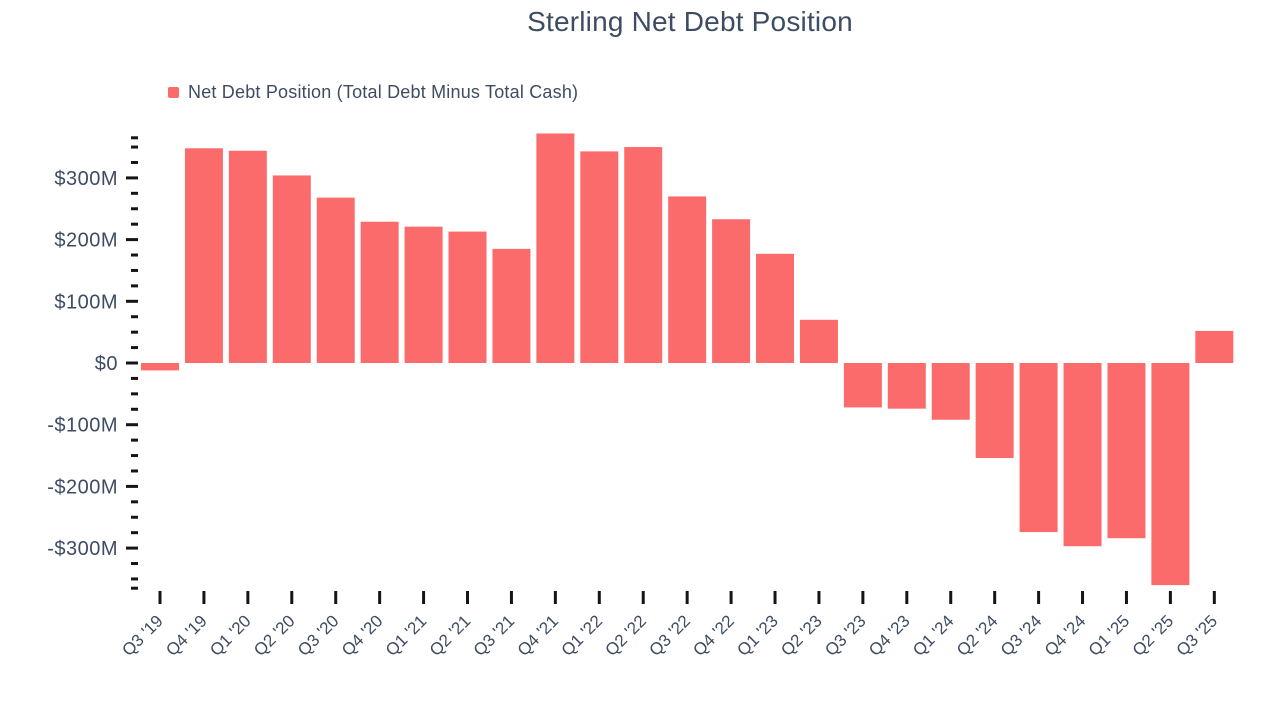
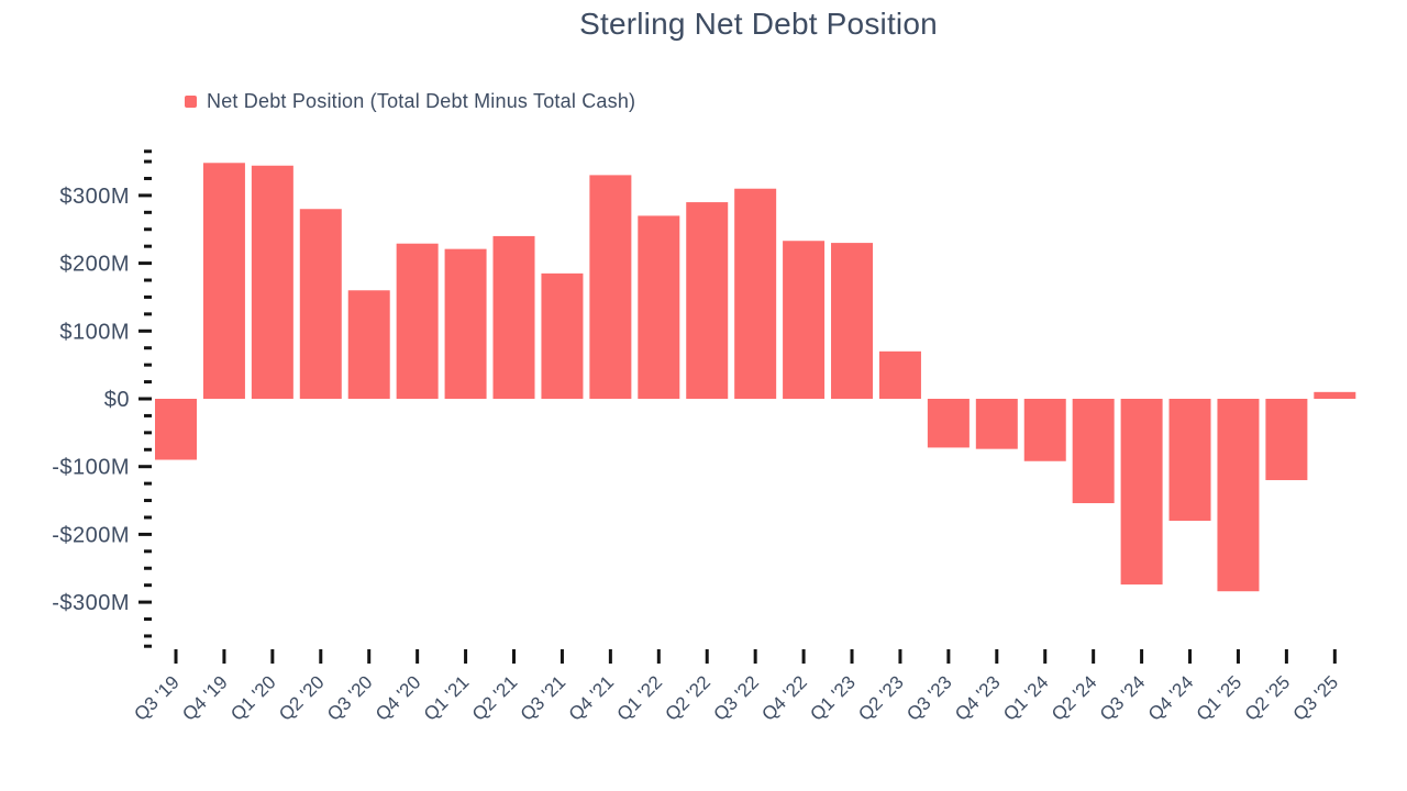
Q3 '19: -$10M -> -$90M
Q2 '20: $300M -> $280M
Q3 '20: $270M -> $160M
Q2 '21: $210M -> $240M
Q4 '21: $370M -> $330M
Q1 '22: $340M -> $270M
Q2 '22: $350M -> $290M
Q3 '22: $270M -> $310M
Q1 '23: $180M -> $230M
Q4 '24: -$300M -> -$180M
Q2 '25: -$360M -> -$120M
Q3 '25: $50M -> $10M
